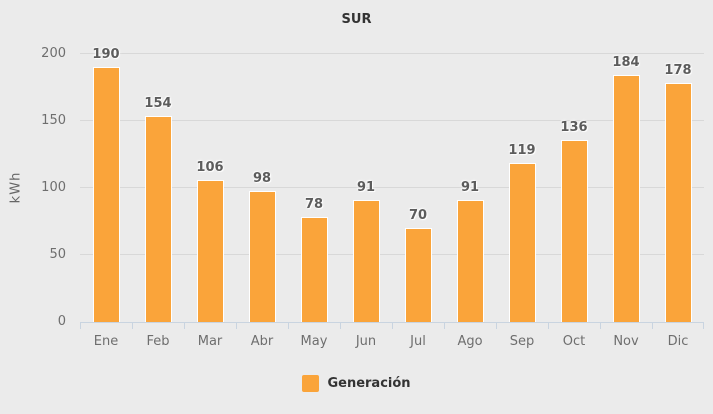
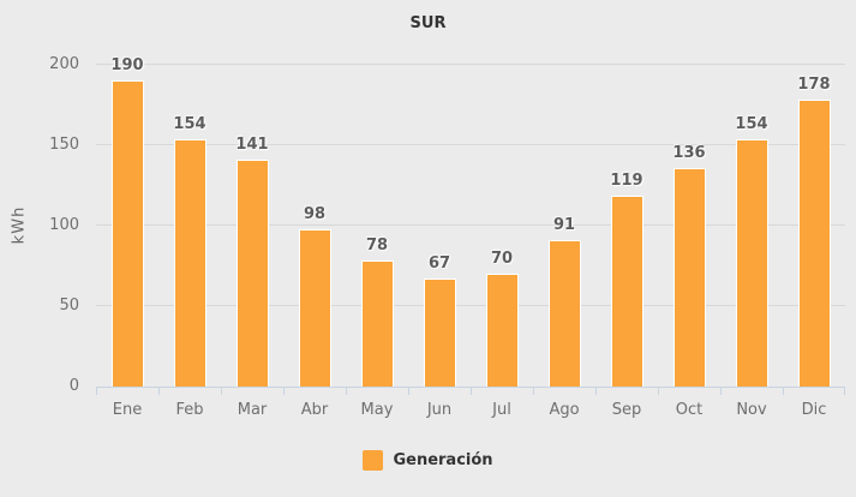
Mar: 106 -> 141
Jun: 91 -> 67
Nov: 184 -> 154
